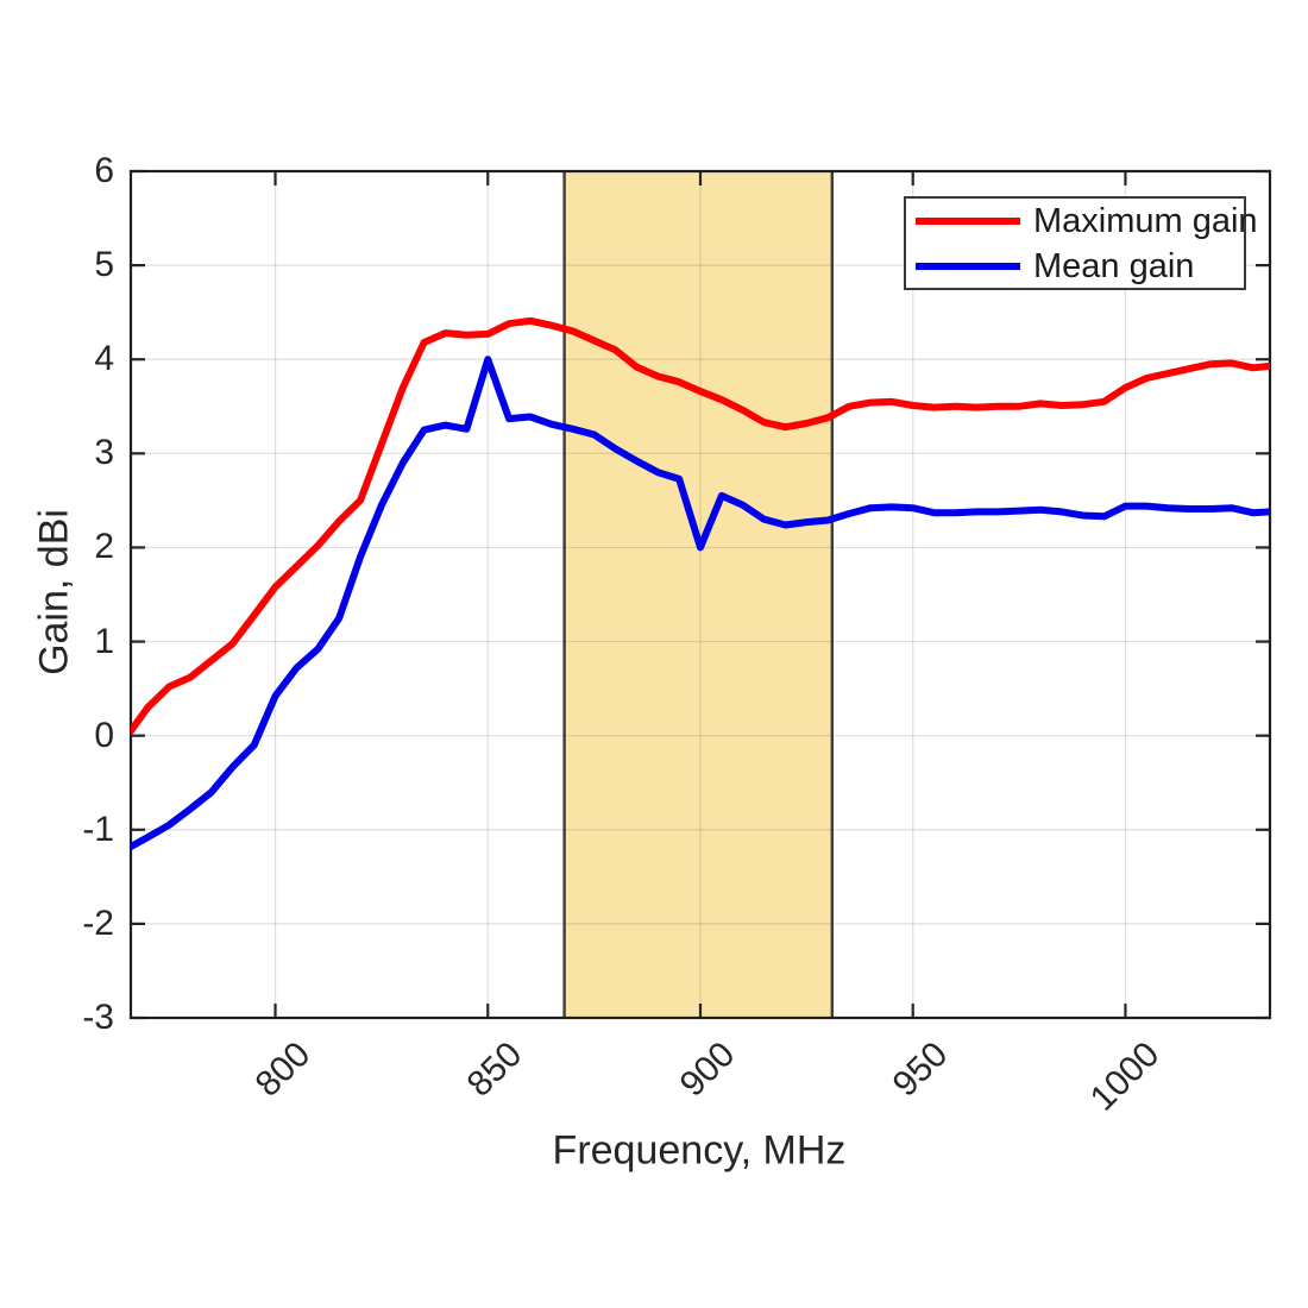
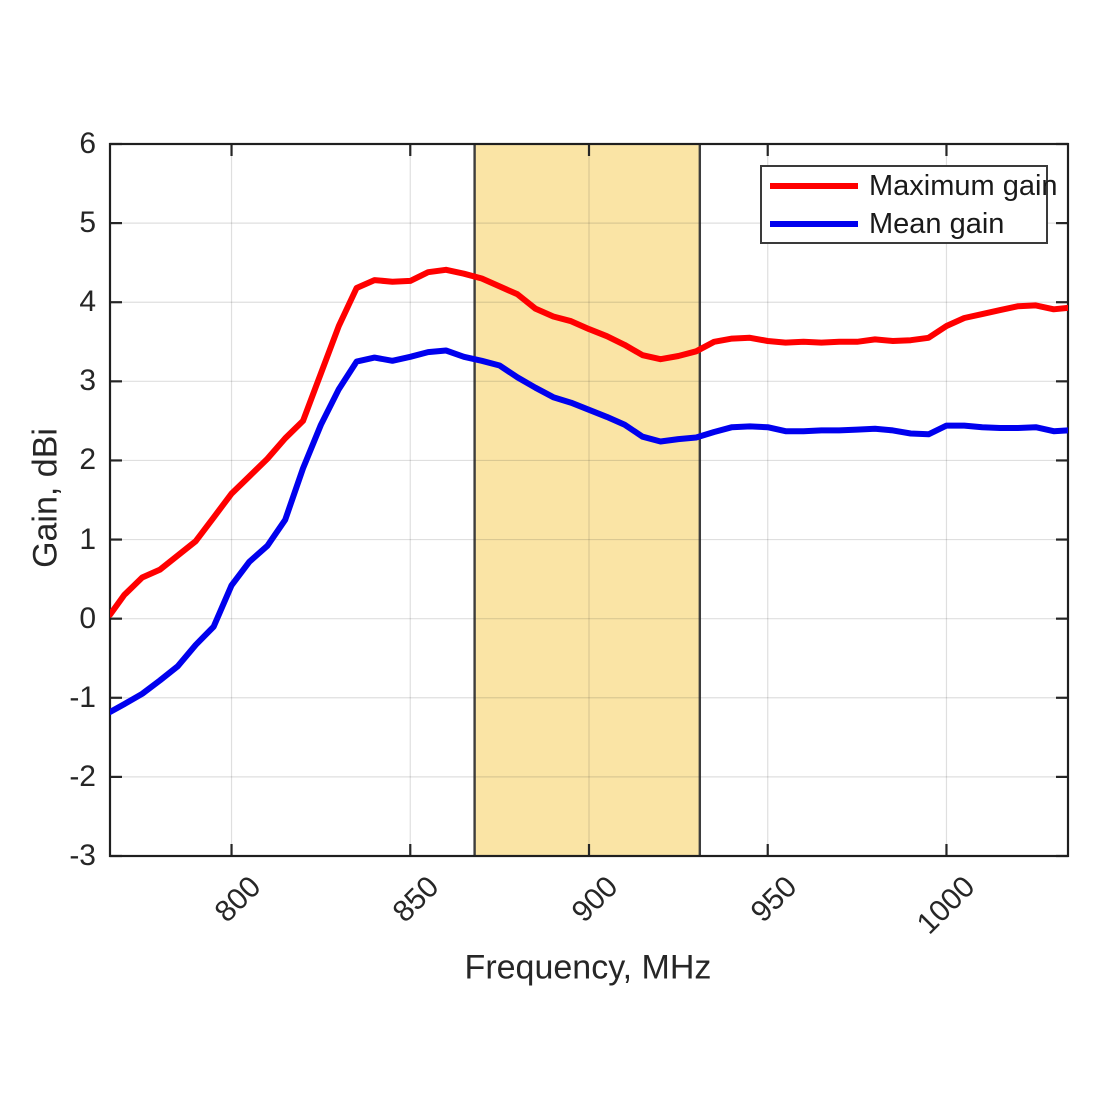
Mean gain/850: 4.0 -> 3.3
Mean gain/900: 2.0 -> 2.6
